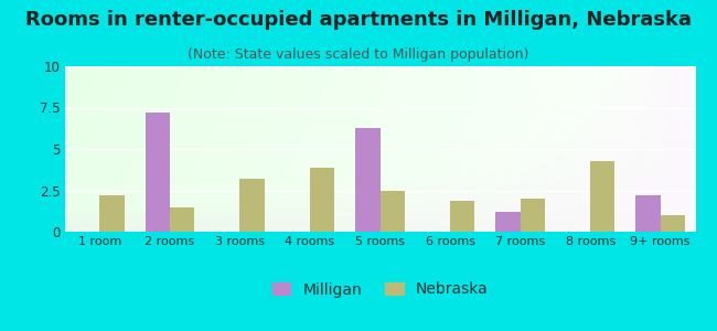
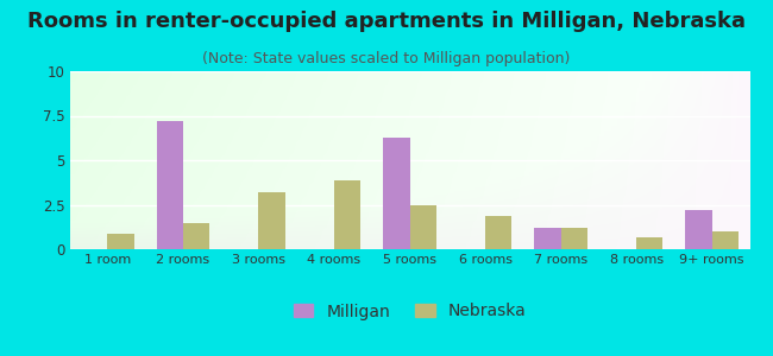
Nebraska/1 room: 2.2 -> 0.9
Nebraska/7 rooms: 2.0 -> 1.2
Nebraska/8 rooms: 4.3 -> 0.7
